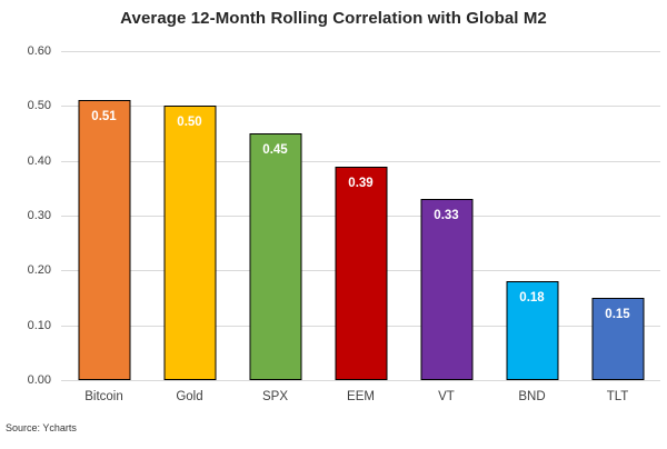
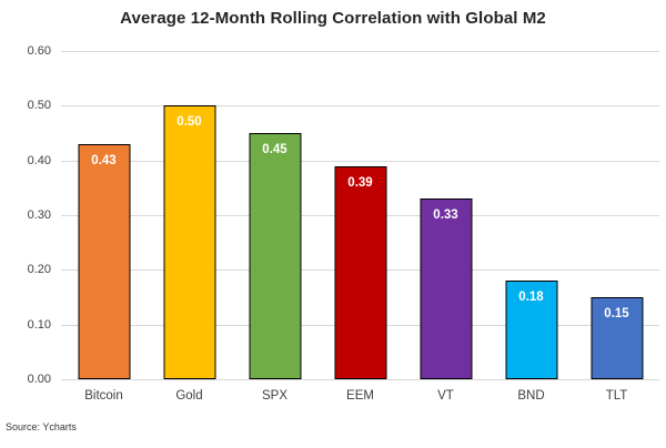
Bitcoin: 0.51 -> 0.43
